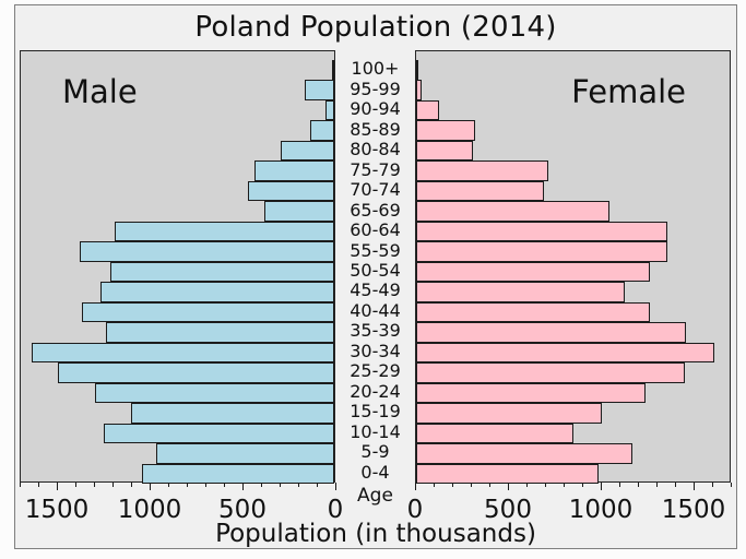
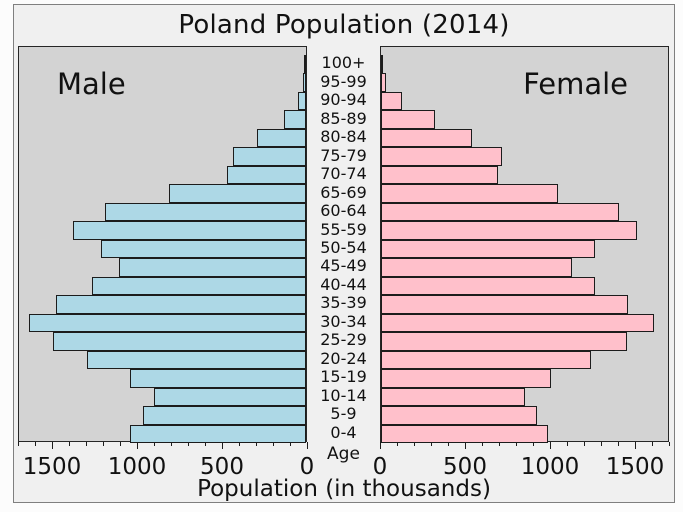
Male/95-99: 160 -> 20
Female/80-84: 310 -> 540
Male/65-69: 380 -> 810
Female/60-64: 1360 -> 1410
Female/55-59: 1360 -> 1520
Male/45-49: 1270 -> 1100
Male/40-44: 1370 -> 1270
Male/35-39: 1240 -> 1480
Male/15-19: 1100 -> 1040
Male/10-14: 1250 -> 900
Female/5-9: 1170 -> 920
